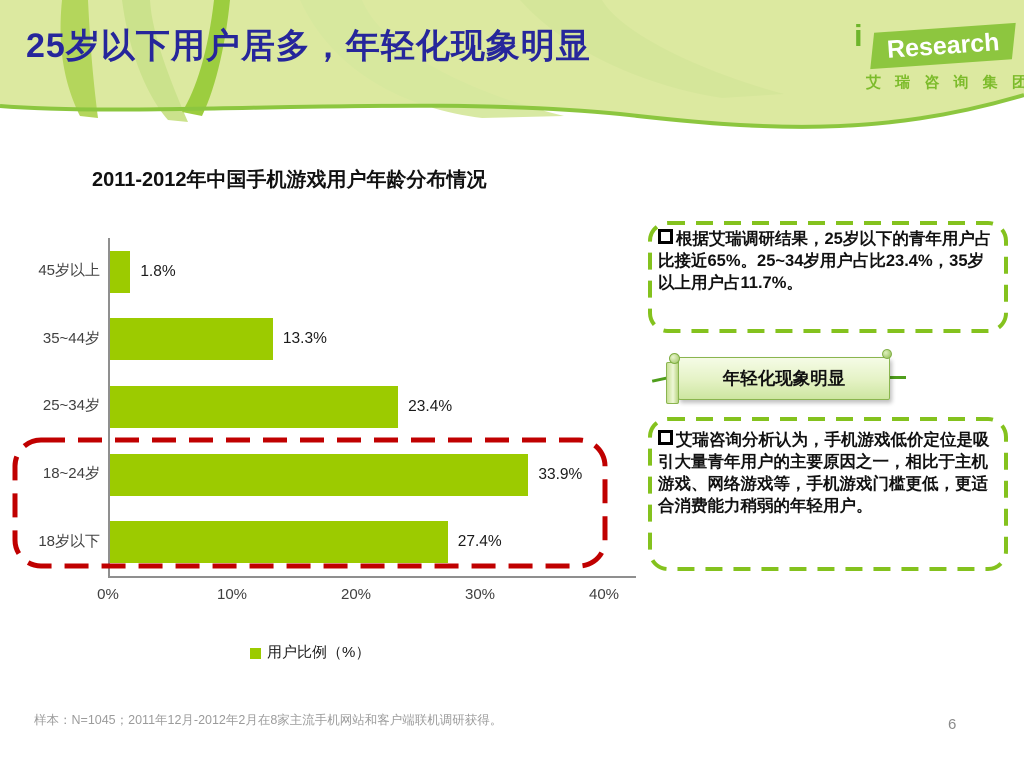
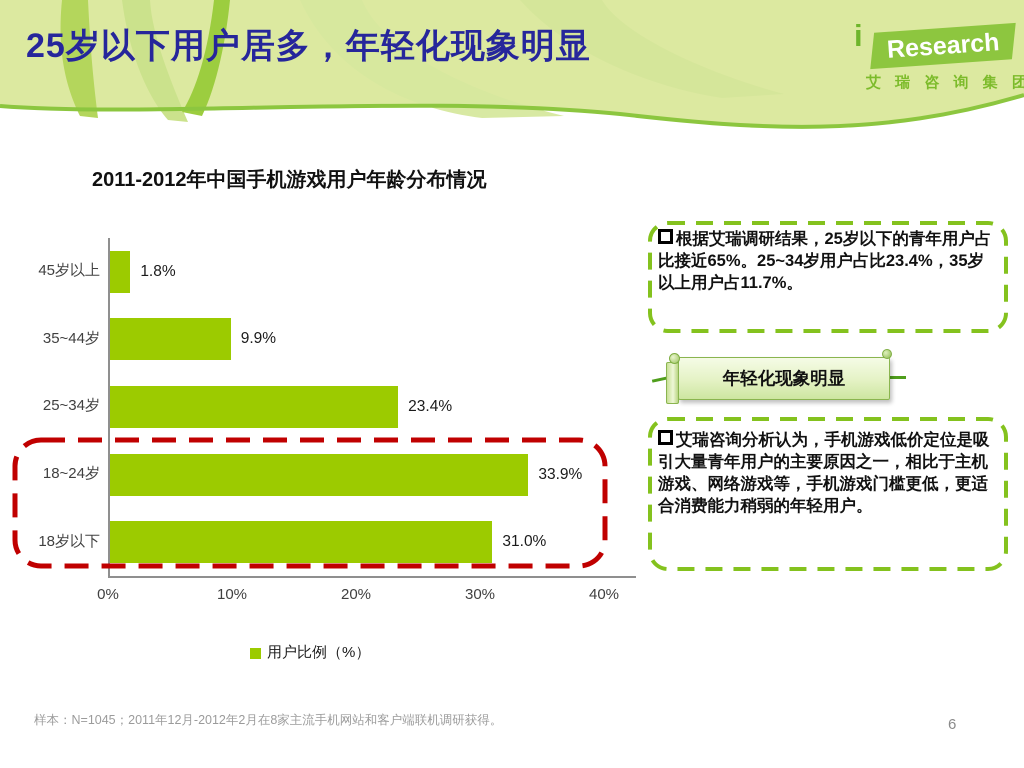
35~44岁: 13.3% -> 9.9%
18岁以下: 27.4% -> 31.0%
